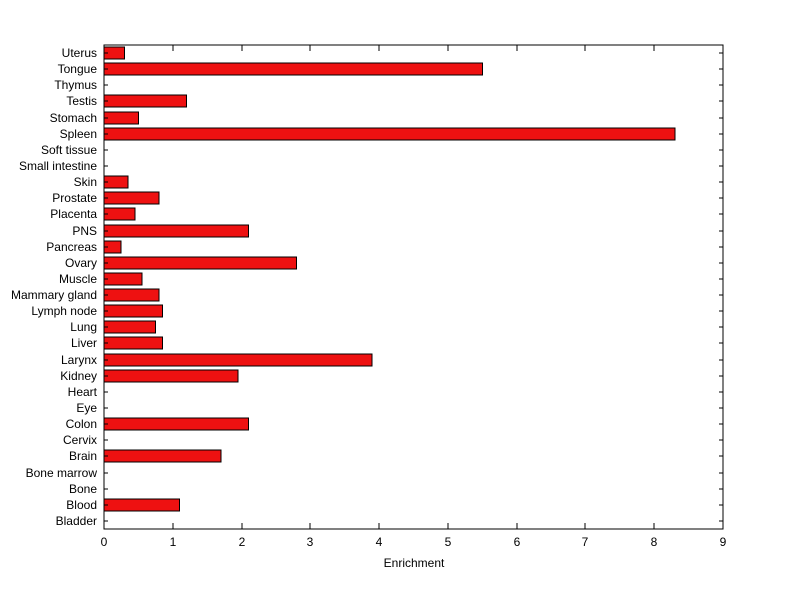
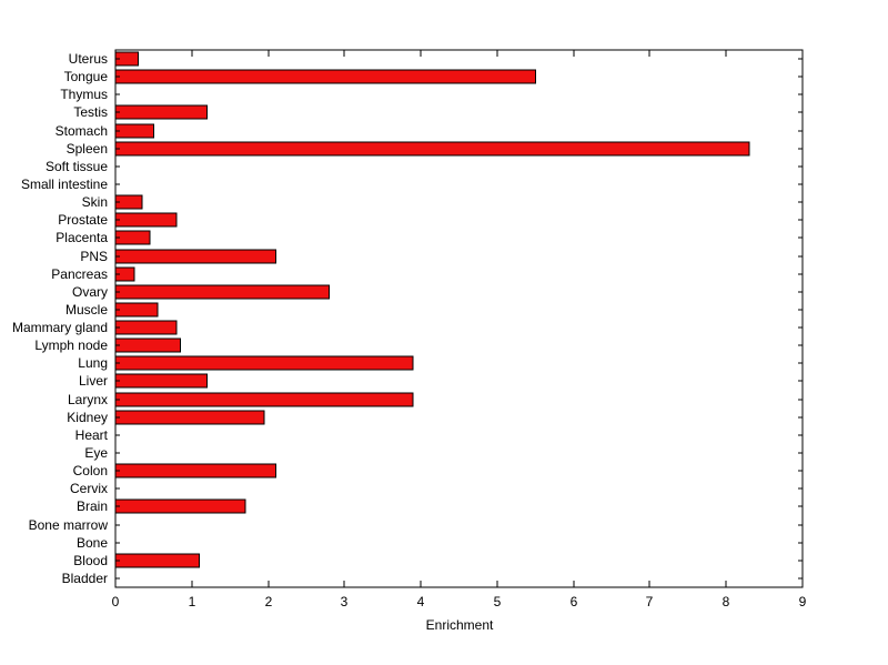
Lung: 0.8 -> 3.9
Liver: 0.8 -> 1.2
